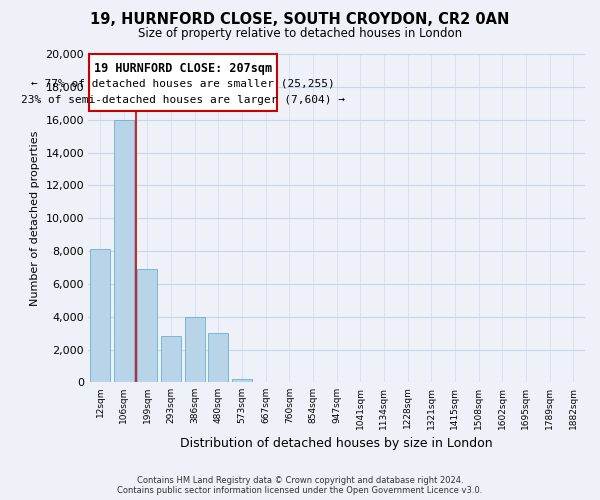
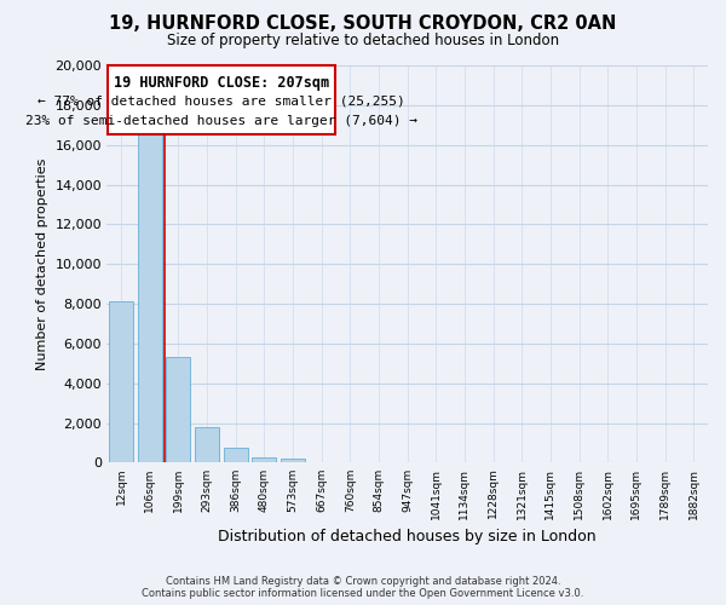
106sqm: 16,000 -> 16,600
199sqm: 6,900 -> 5,300
293sqm: 2,800 -> 1,800
386sqm: 4,000 -> 800
480sqm: 3,000 -> 300
